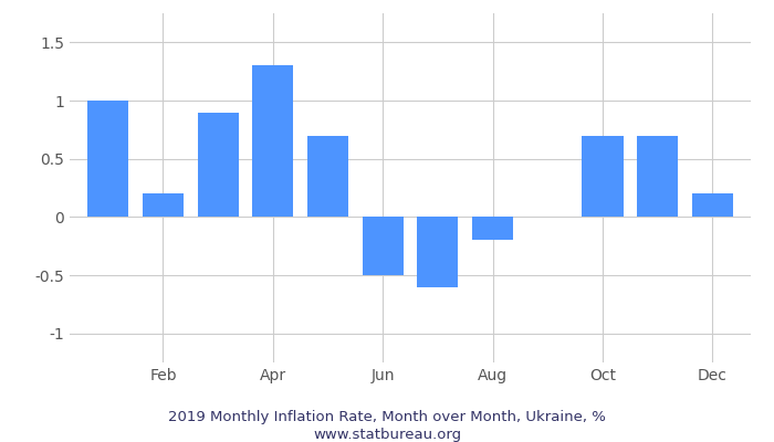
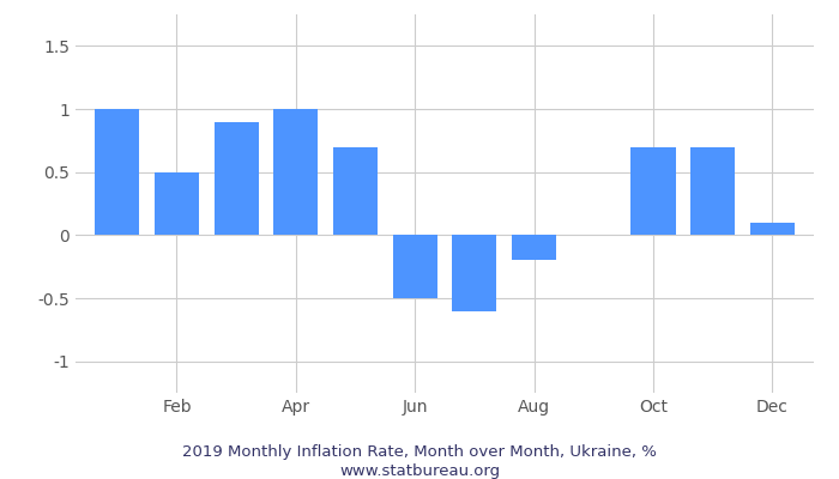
Feb: 0.2 -> 0.5
Apr: 1.3 -> 1.0
Dec: 0.2 -> 0.1
